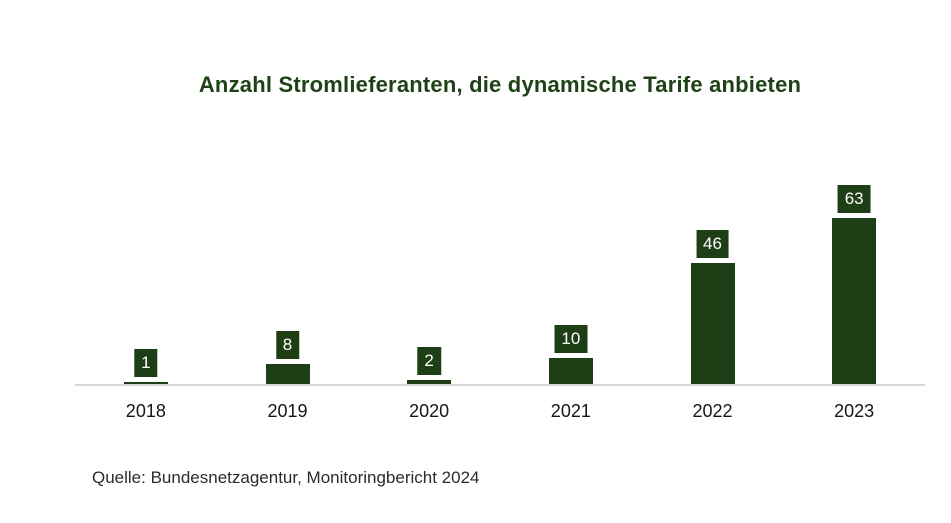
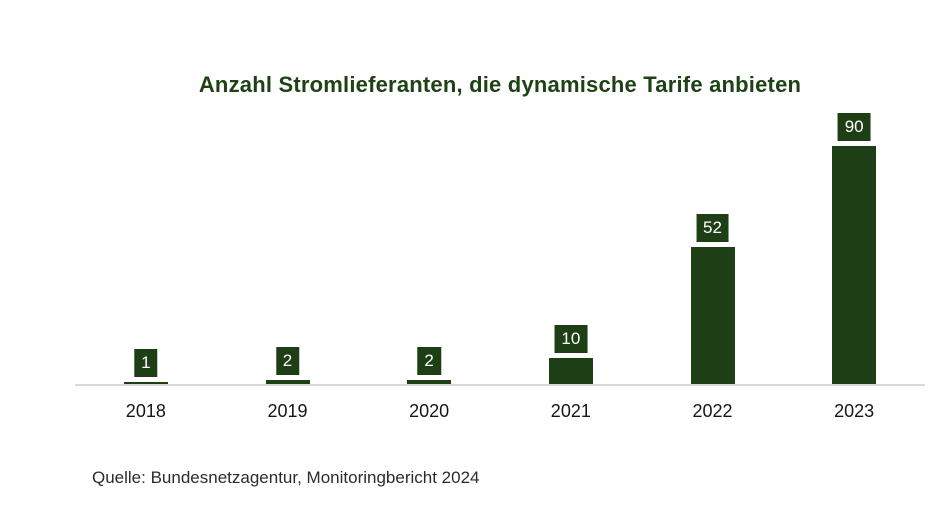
2019: 8 -> 2
2022: 46 -> 52
2023: 63 -> 90
